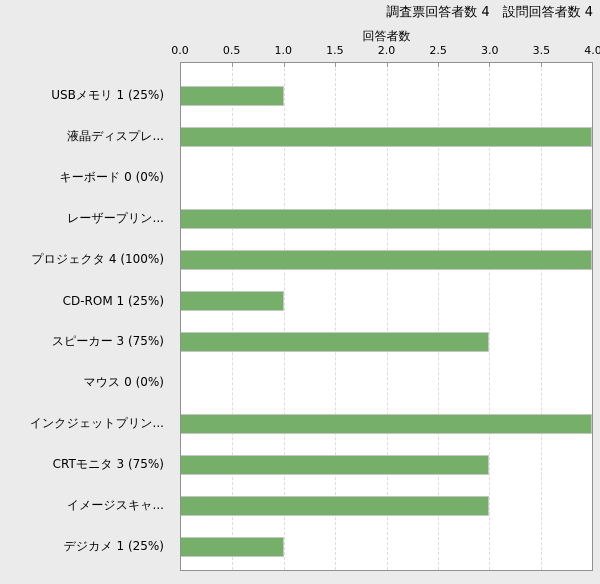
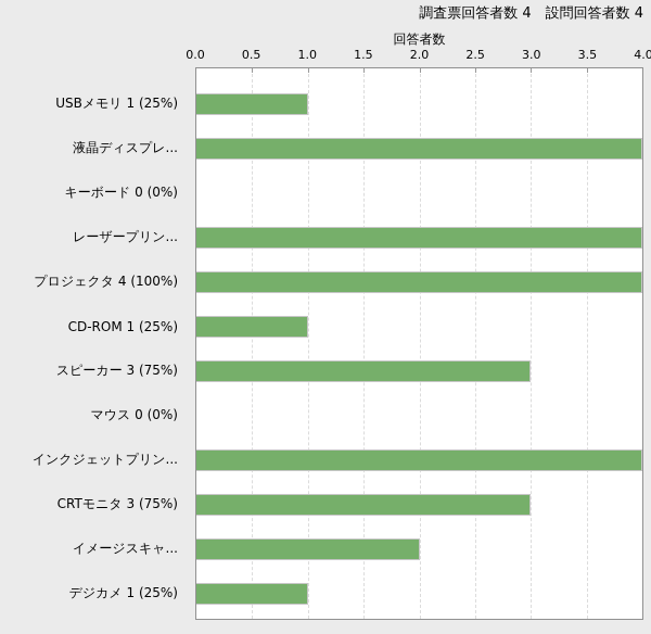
イメージスキャ...: 3 -> 2
